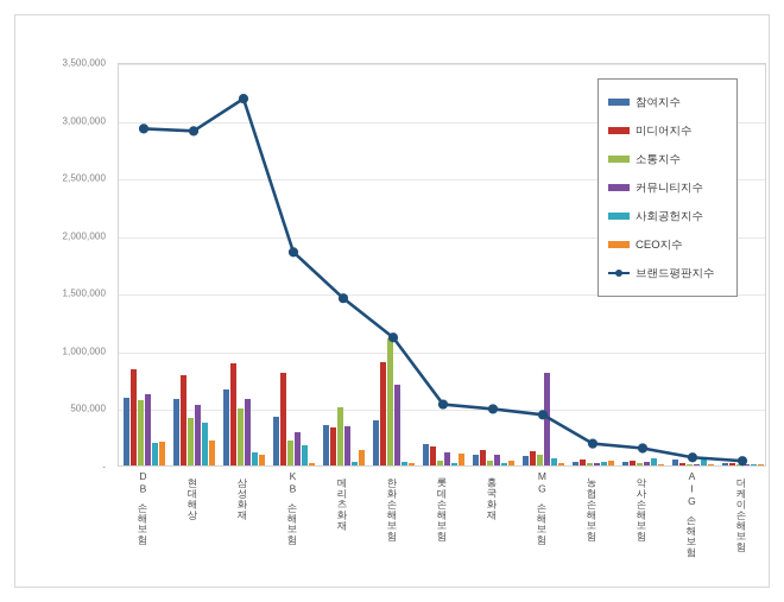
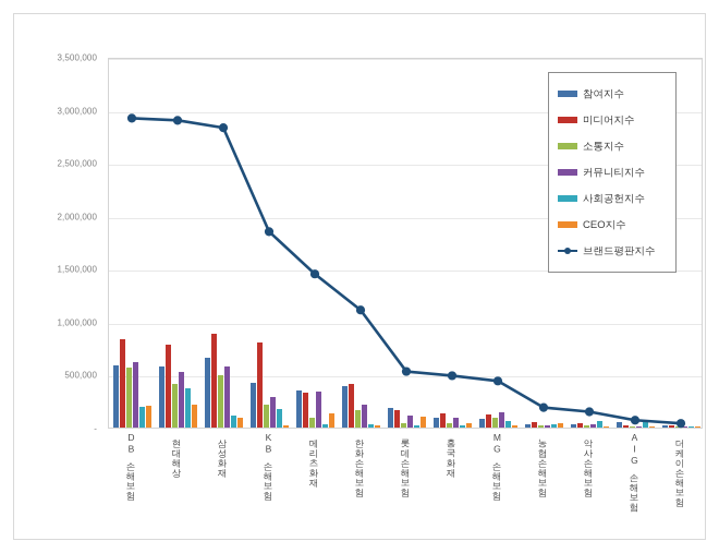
브랜드평판지수/삼성화재: 3200000 -> 2800000
소통지수/메리츠화재: 500000 -> 100000
미디어지수/한화손해보험: 900000 -> 400000
소통지수/한화손해보험: 1100000 -> 200000
커뮤니티지수/한화손해보험: 700000 -> 200000
커뮤니티지수/MG손해보험: 800000 -> 100000
